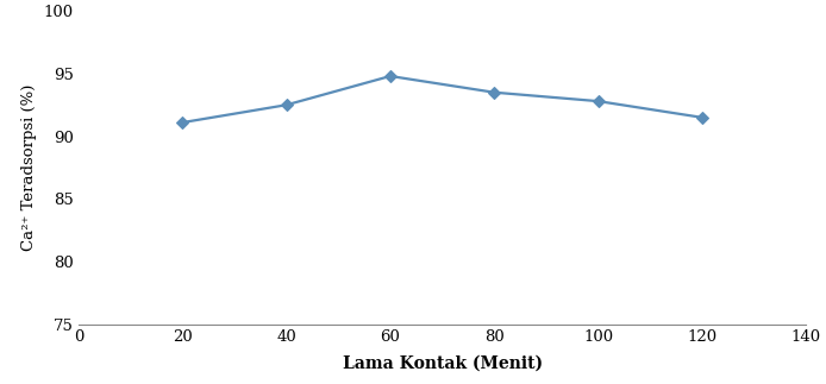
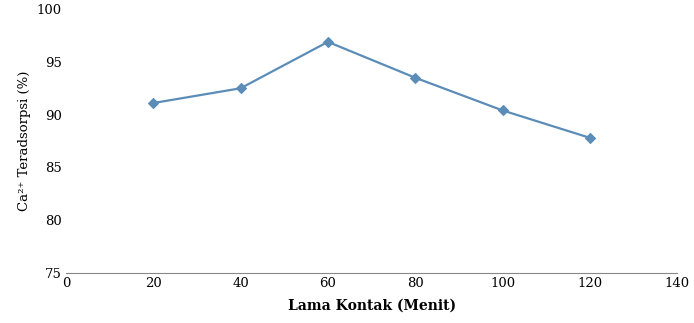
60: 94.8 -> 96.9
100: 92.8 -> 90.4
120: 91.5 -> 87.8
